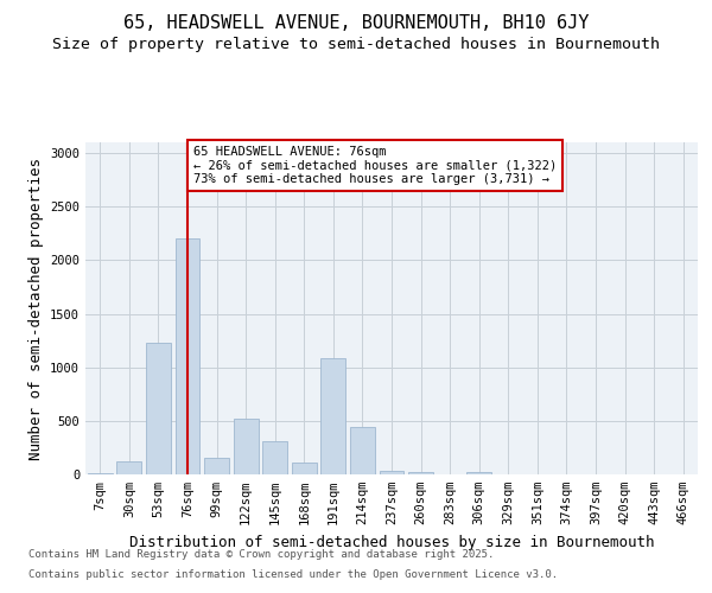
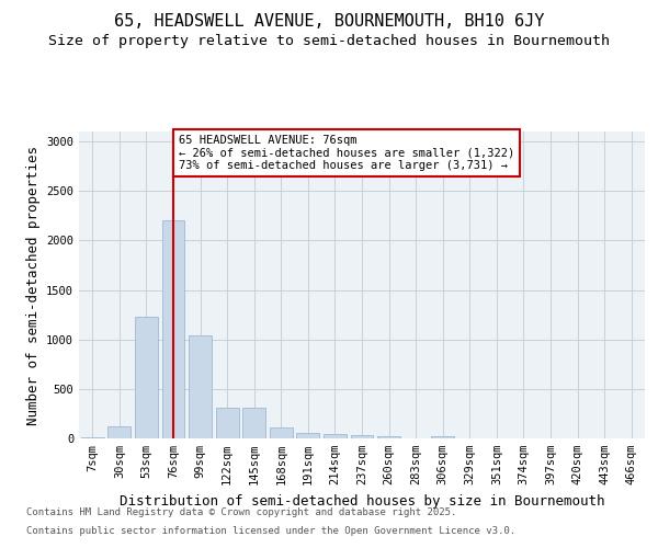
99sqm: 160 -> 1040
122sqm: 520 -> 300
191sqm: 1080 -> 60
214sqm: 440 -> 40
